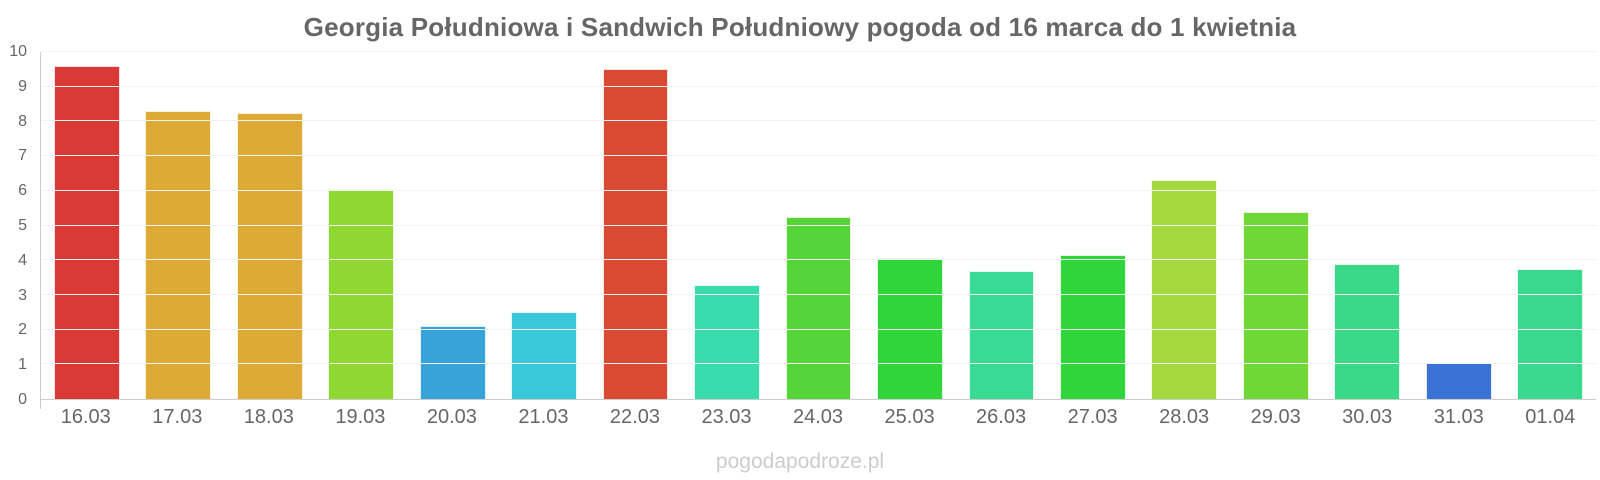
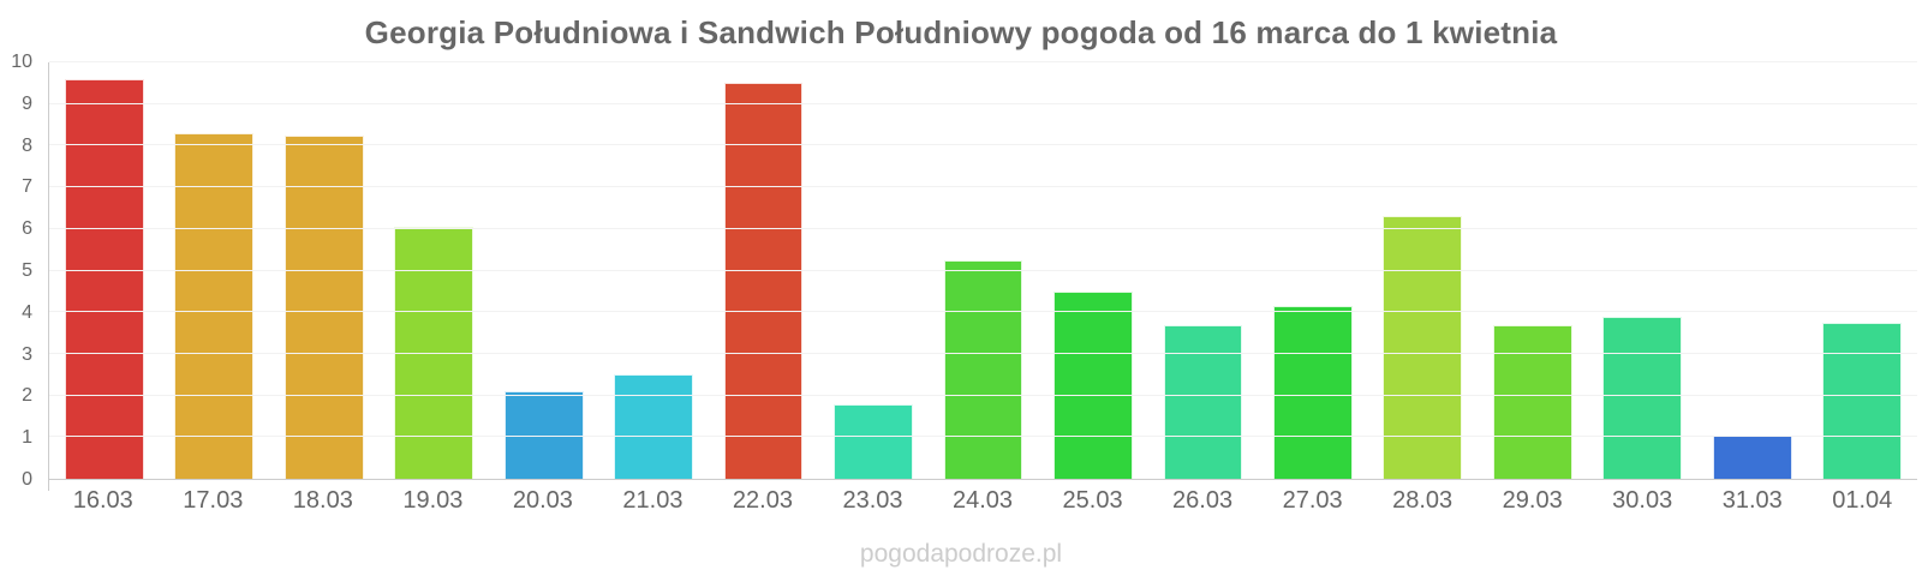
23.03: 3.3 -> 1.8
25.03: 4.0 -> 4.5
29.03: 5.4 -> 3.7
